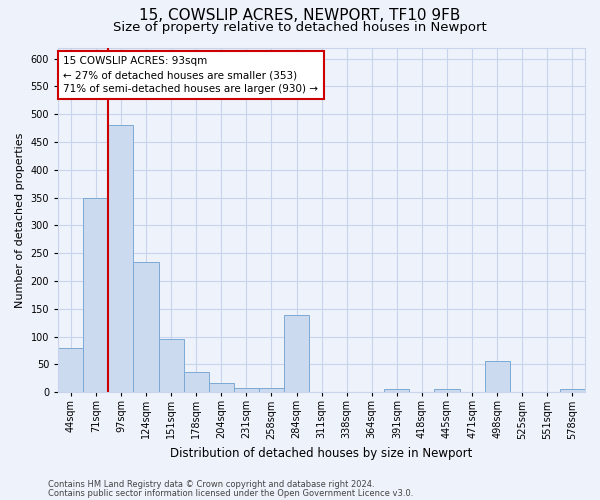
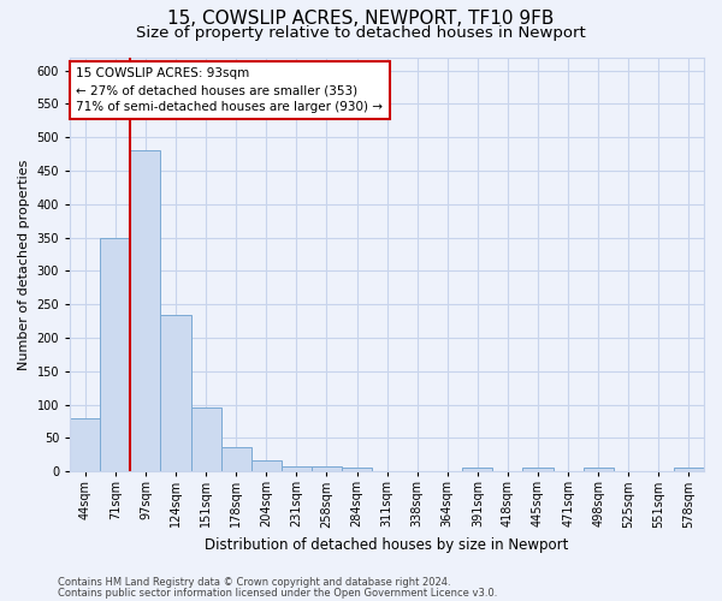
284sqm: 138 -> 5
498sqm: 56 -> 5
